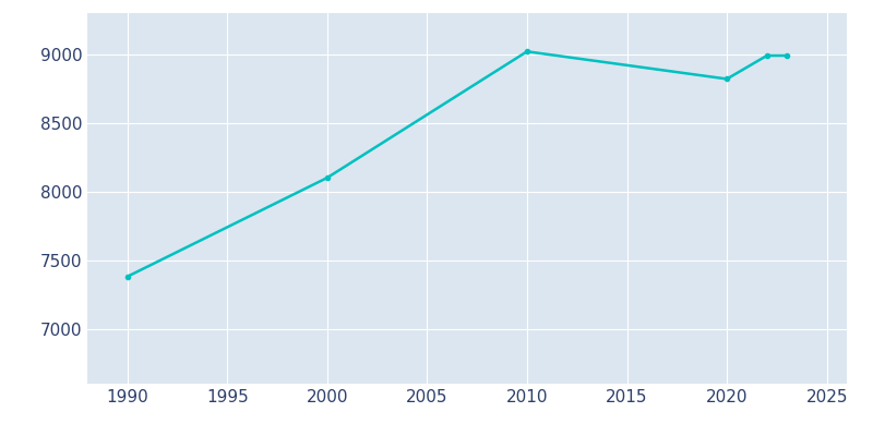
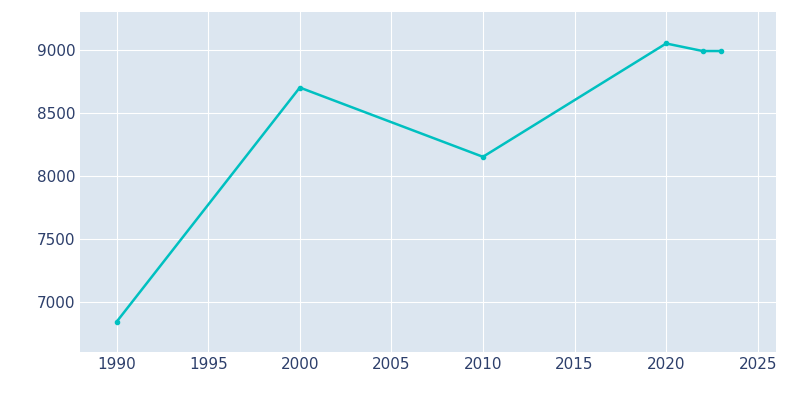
1990: 7380 -> 6840
2000: 8100 -> 8700
2010: 9020 -> 8150
2020: 8820 -> 9050
